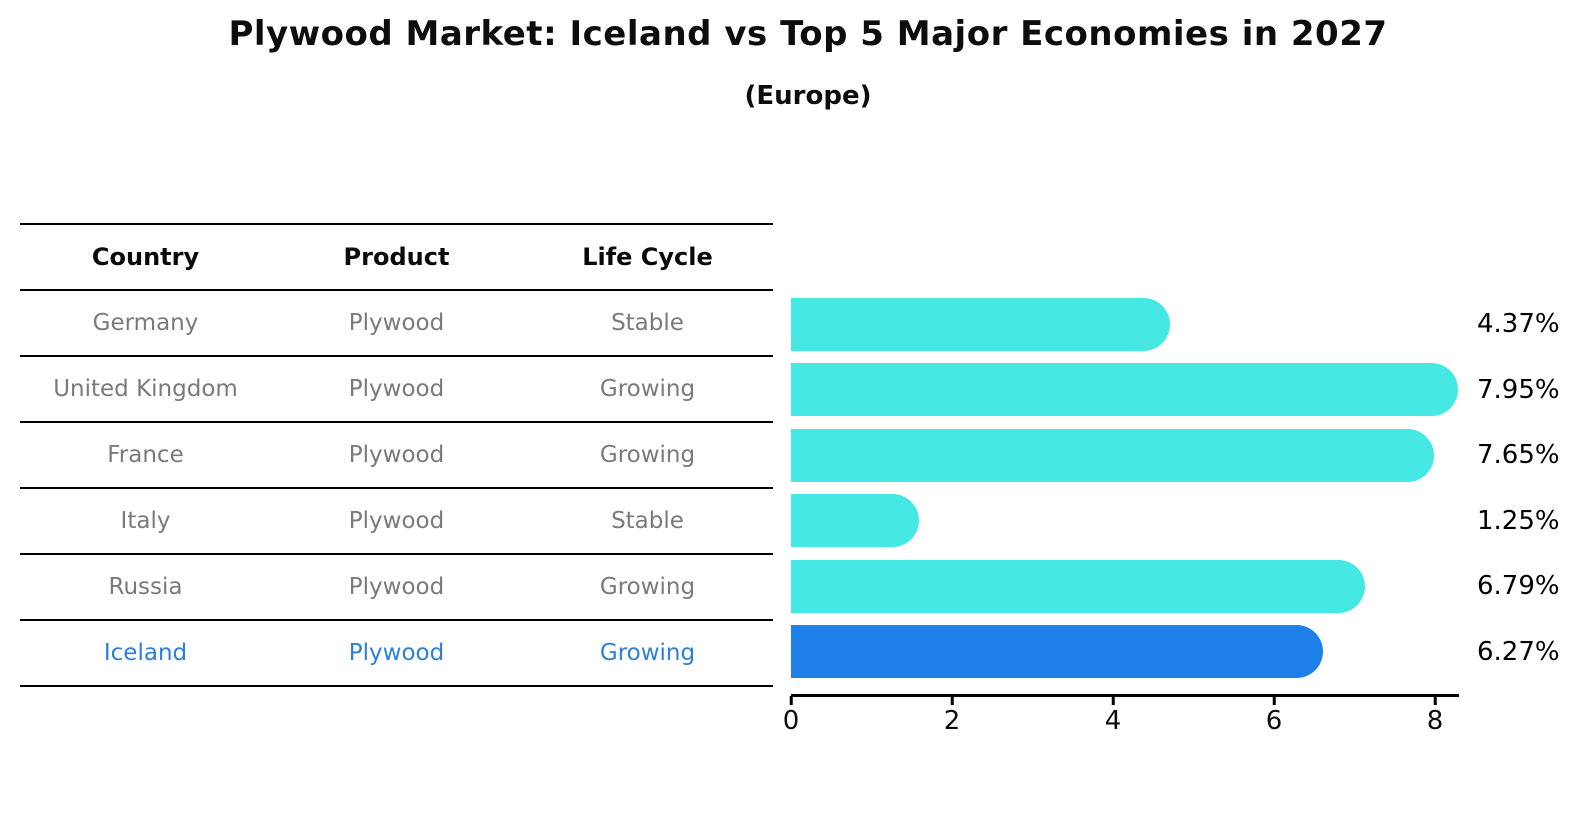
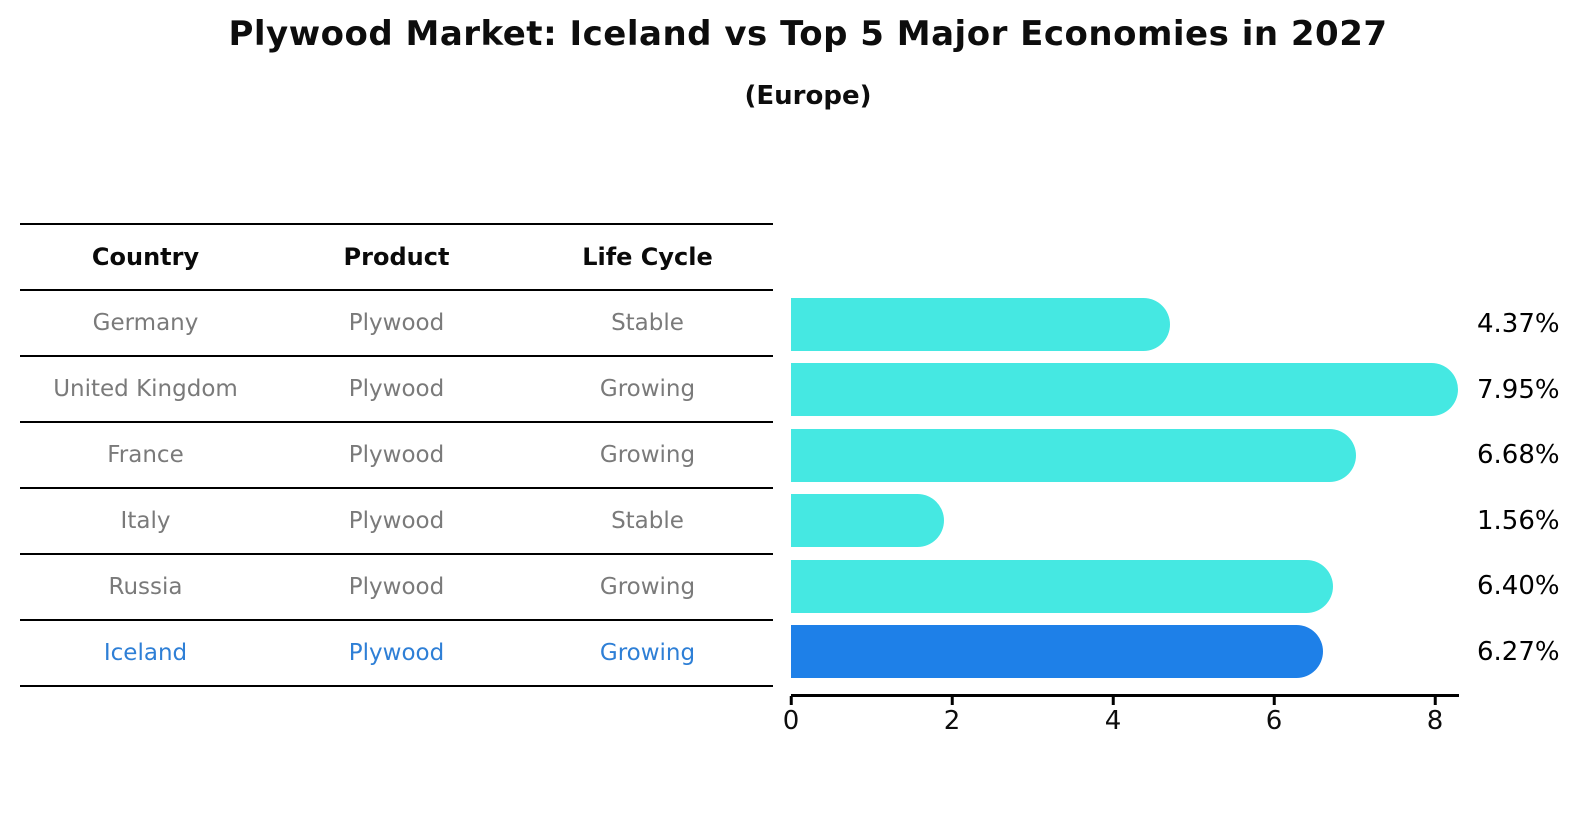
France: 7.65% -> 6.68%
Italy: 1.25% -> 1.56%
Russia: 6.79% -> 6.40%
